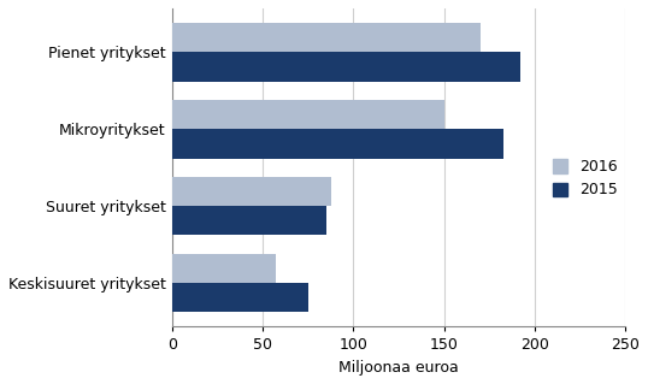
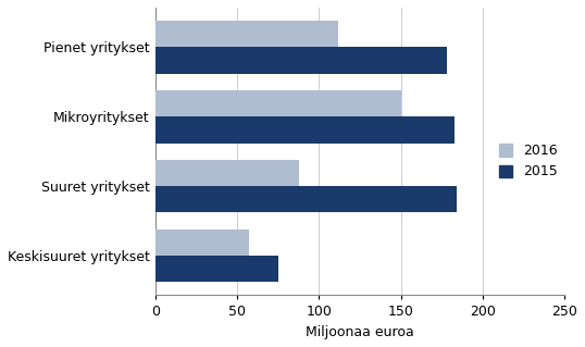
2016/Pienet yritykset: 170 -> 112
2015/Pienet yritykset: 192 -> 178
2015/Suuret yritykset: 85 -> 184
